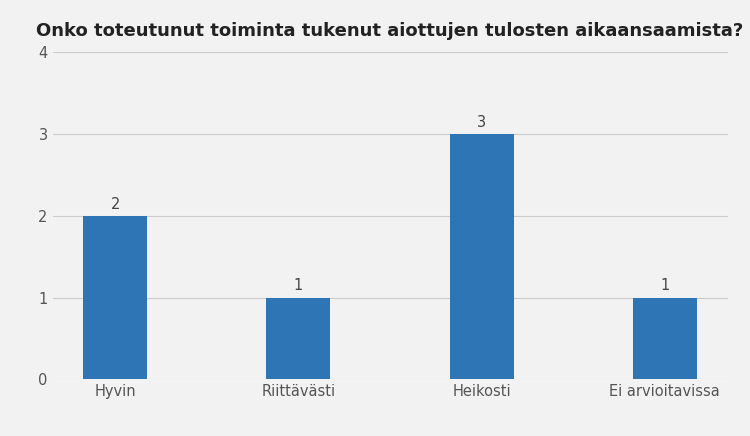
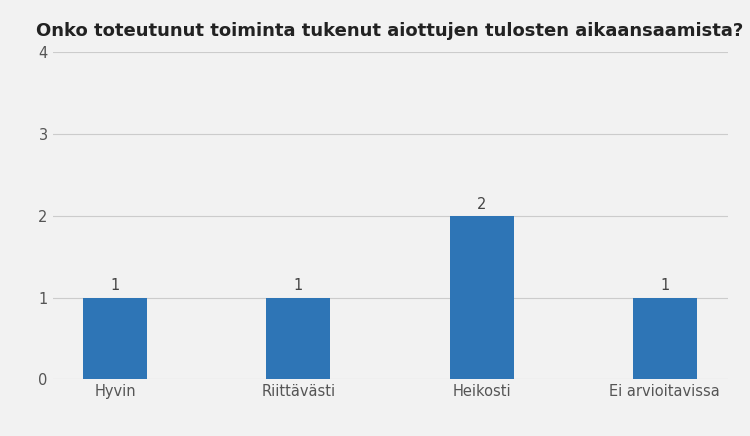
Hyvin: 2 -> 1
Heikosti: 3 -> 2
